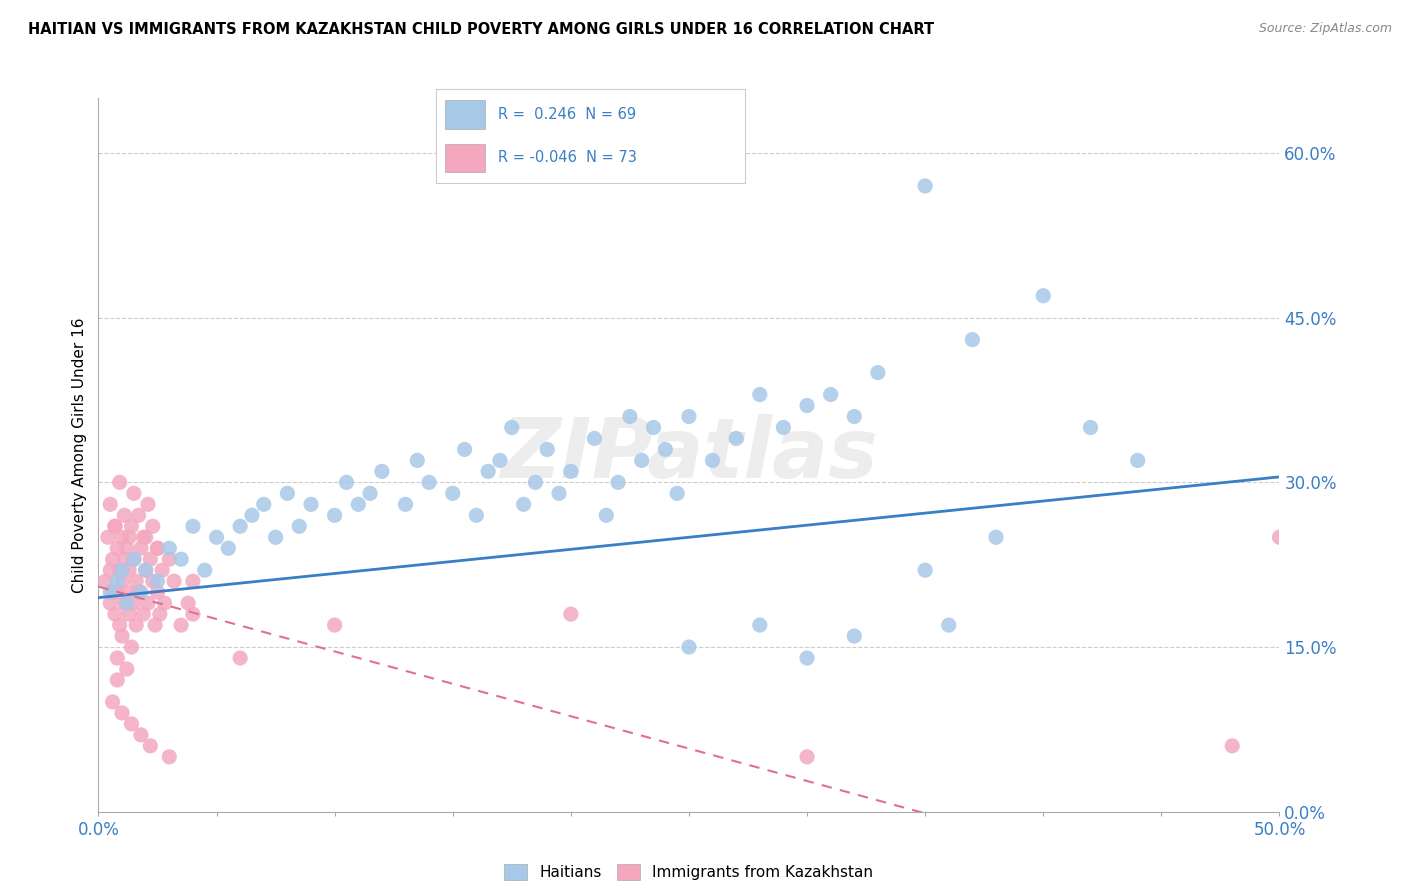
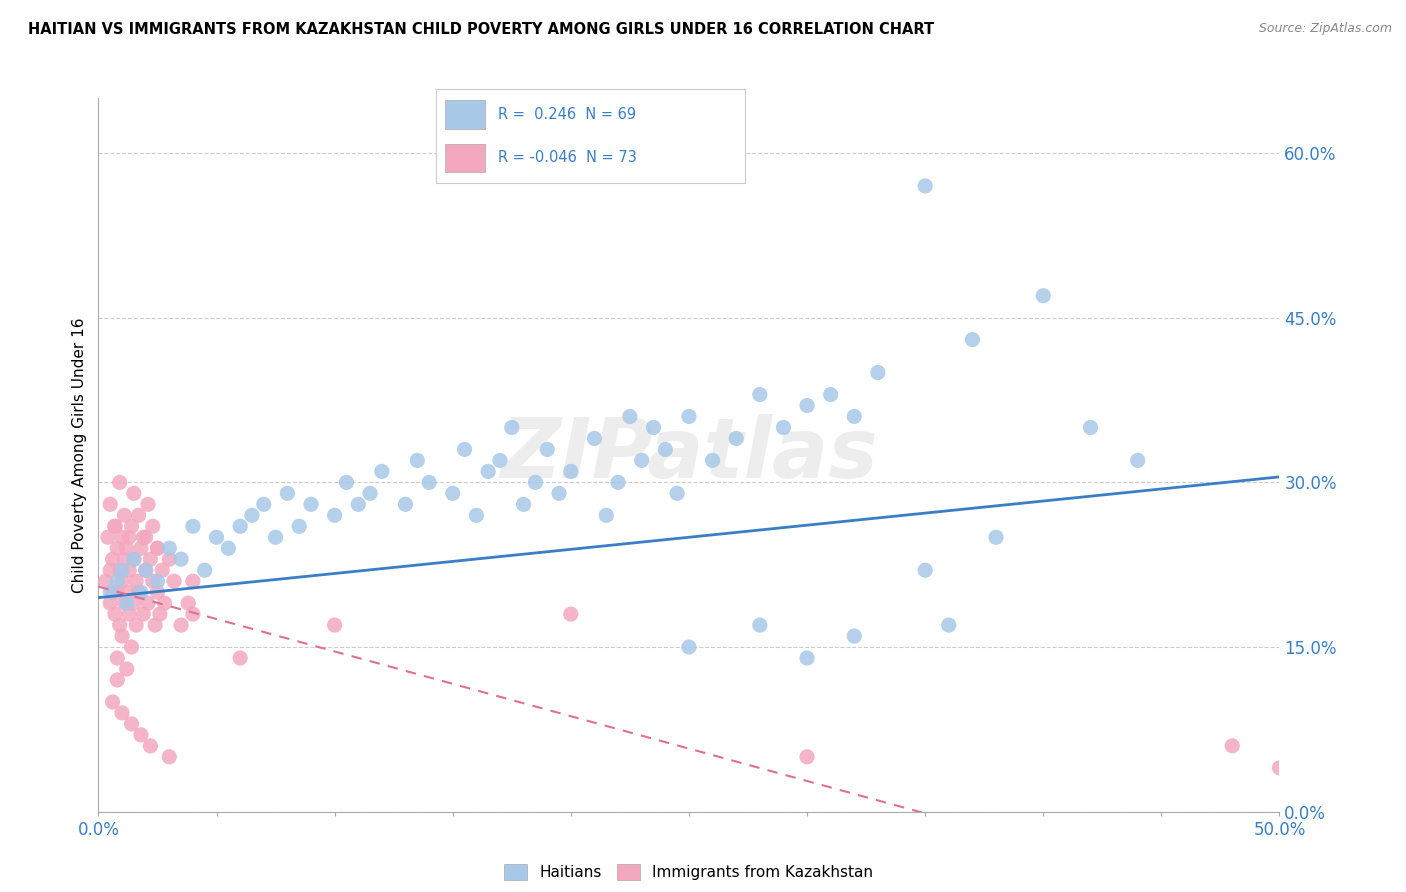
Immigrants from Kazakhstan/50.0%: 25% -> 4%
